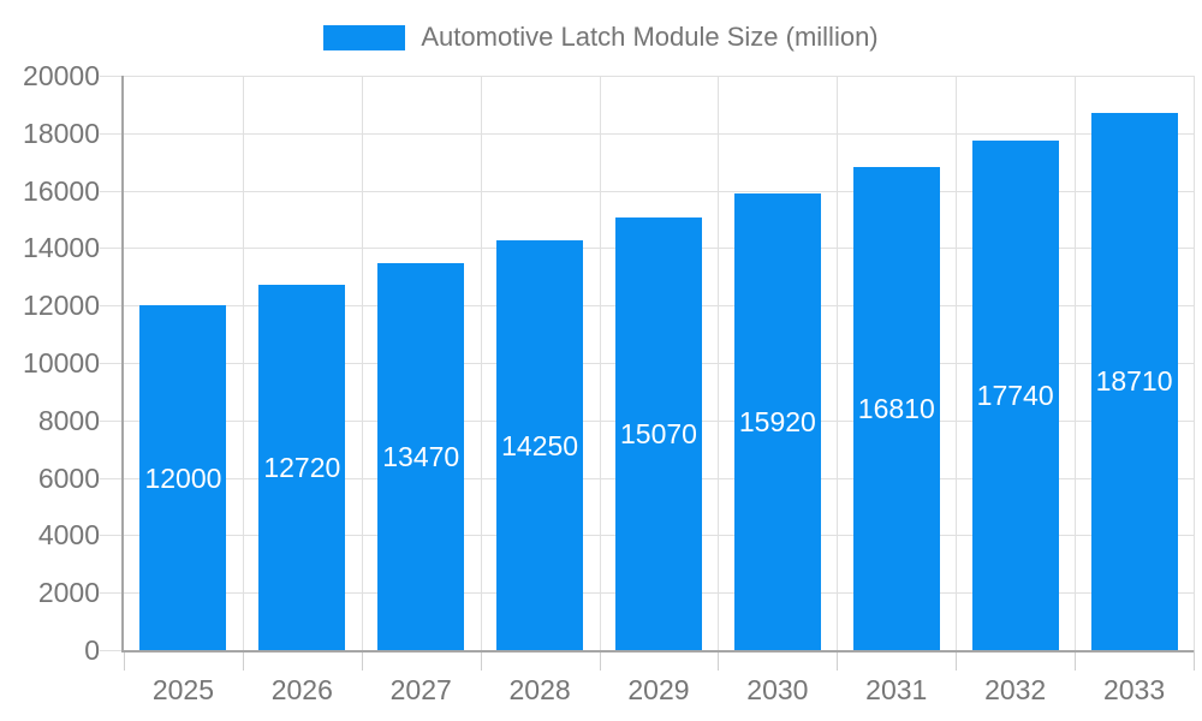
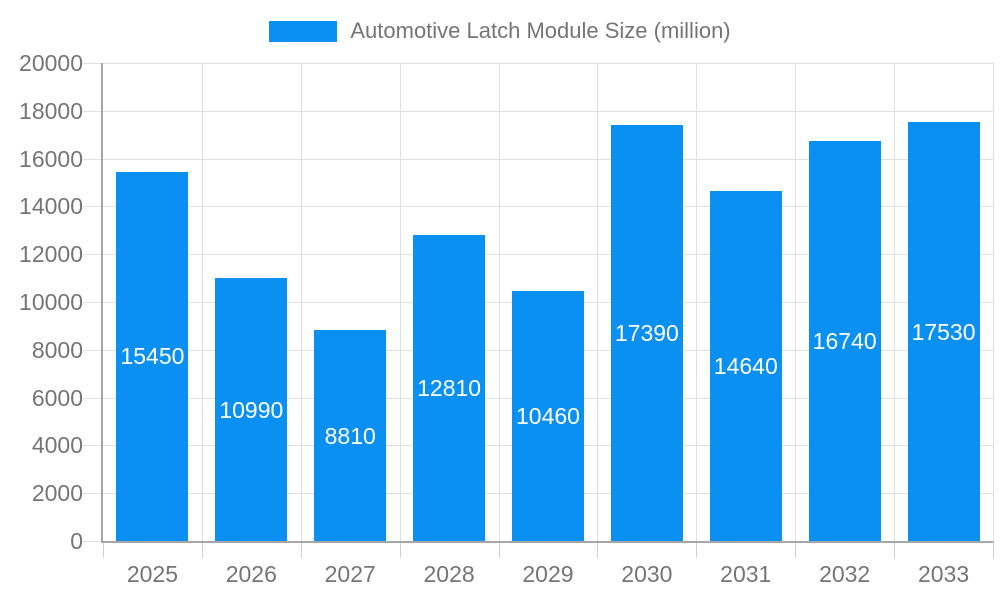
2025: 12000 -> 15450
2026: 12720 -> 10990
2027: 13470 -> 8810
2028: 14250 -> 12810
2029: 15070 -> 10460
2030: 15920 -> 17390
2031: 16810 -> 14640
2032: 17740 -> 16740
2033: 18710 -> 17530
